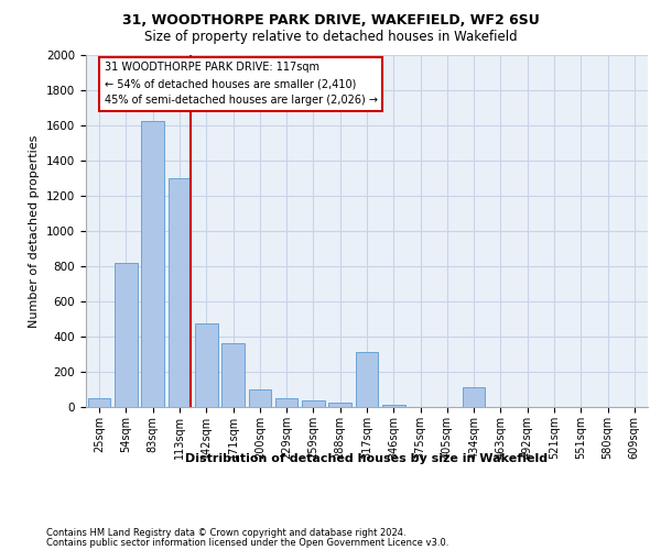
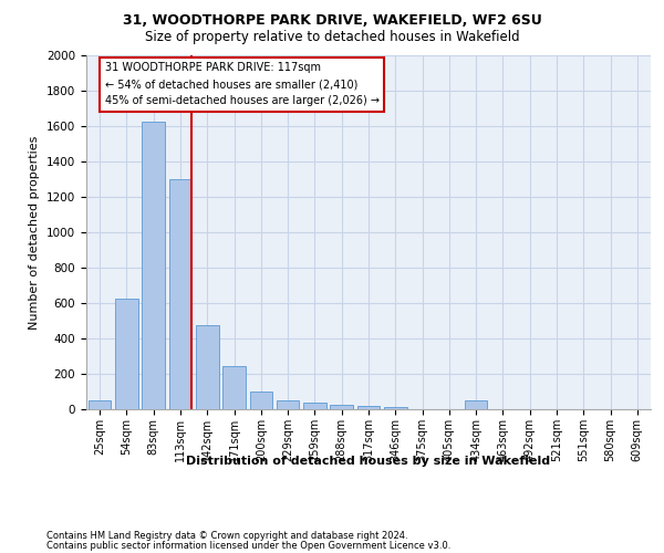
54sqm: 820 -> 620
171sqm: 360 -> 240
317sqm: 310 -> 20
434sqm: 110 -> 50
